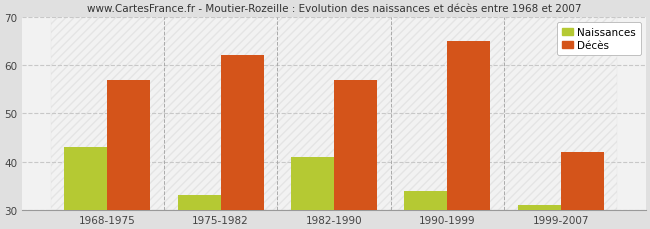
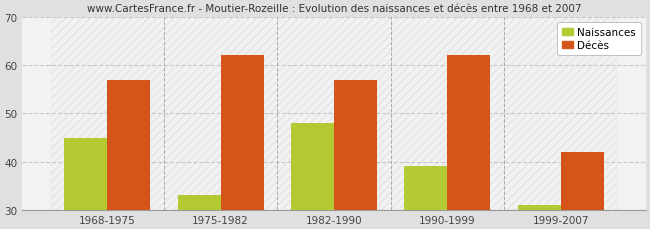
Naissances/1968-1975: 43 -> 45
Naissances/1982-1990: 41 -> 48
Naissances/1990-1999: 34 -> 39
Décès/1990-1999: 65 -> 62
